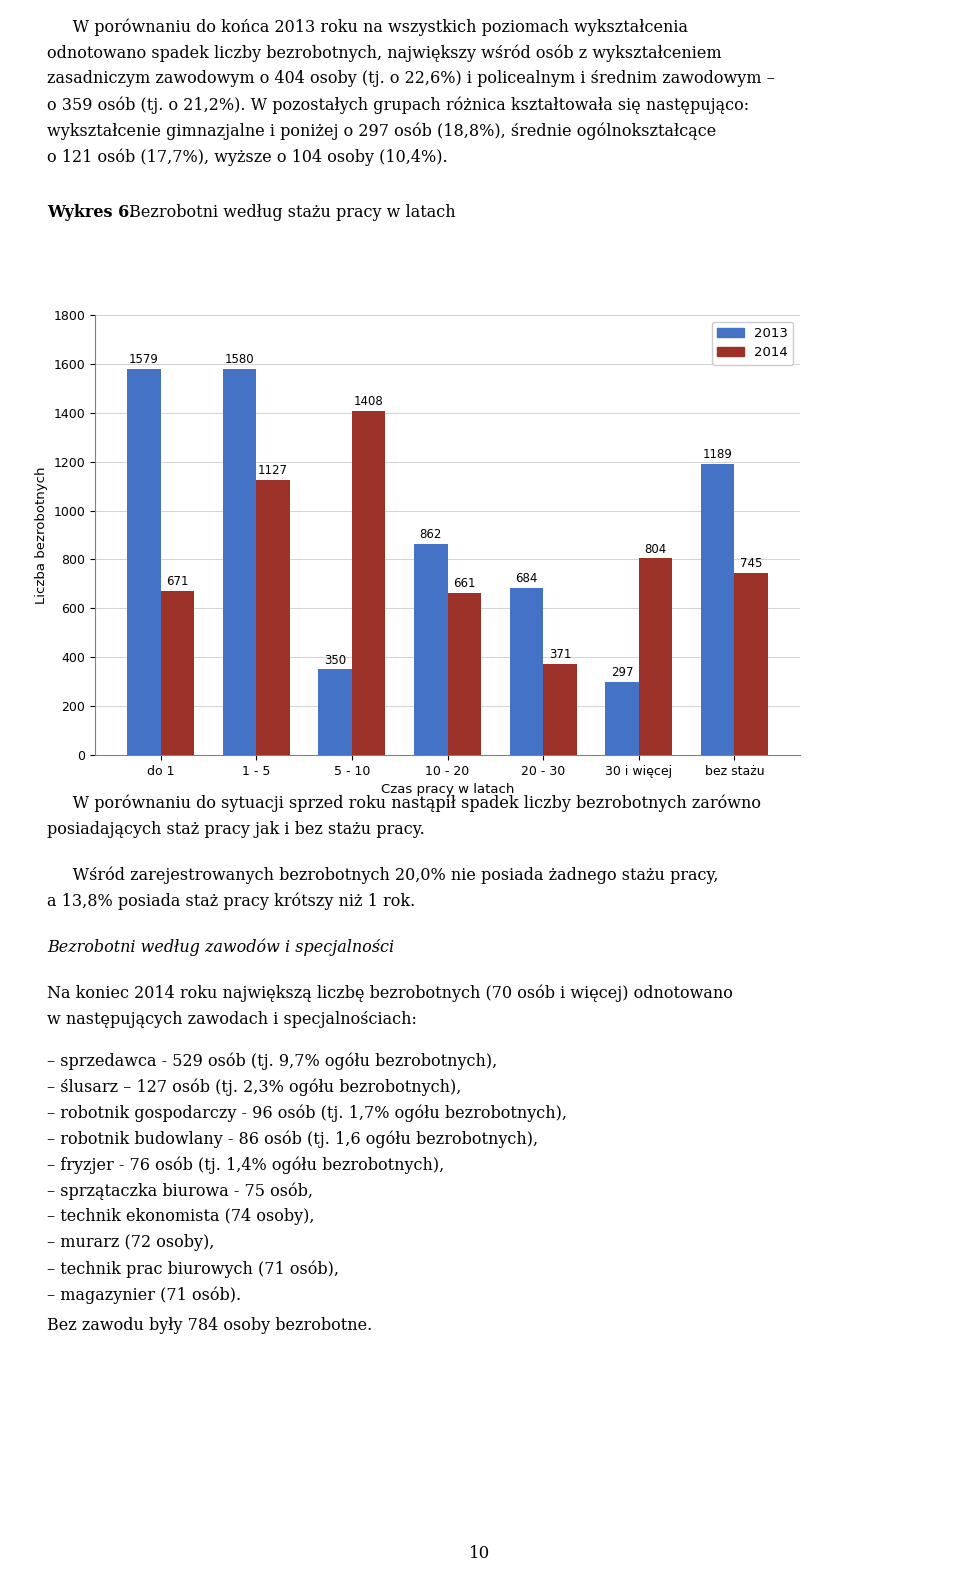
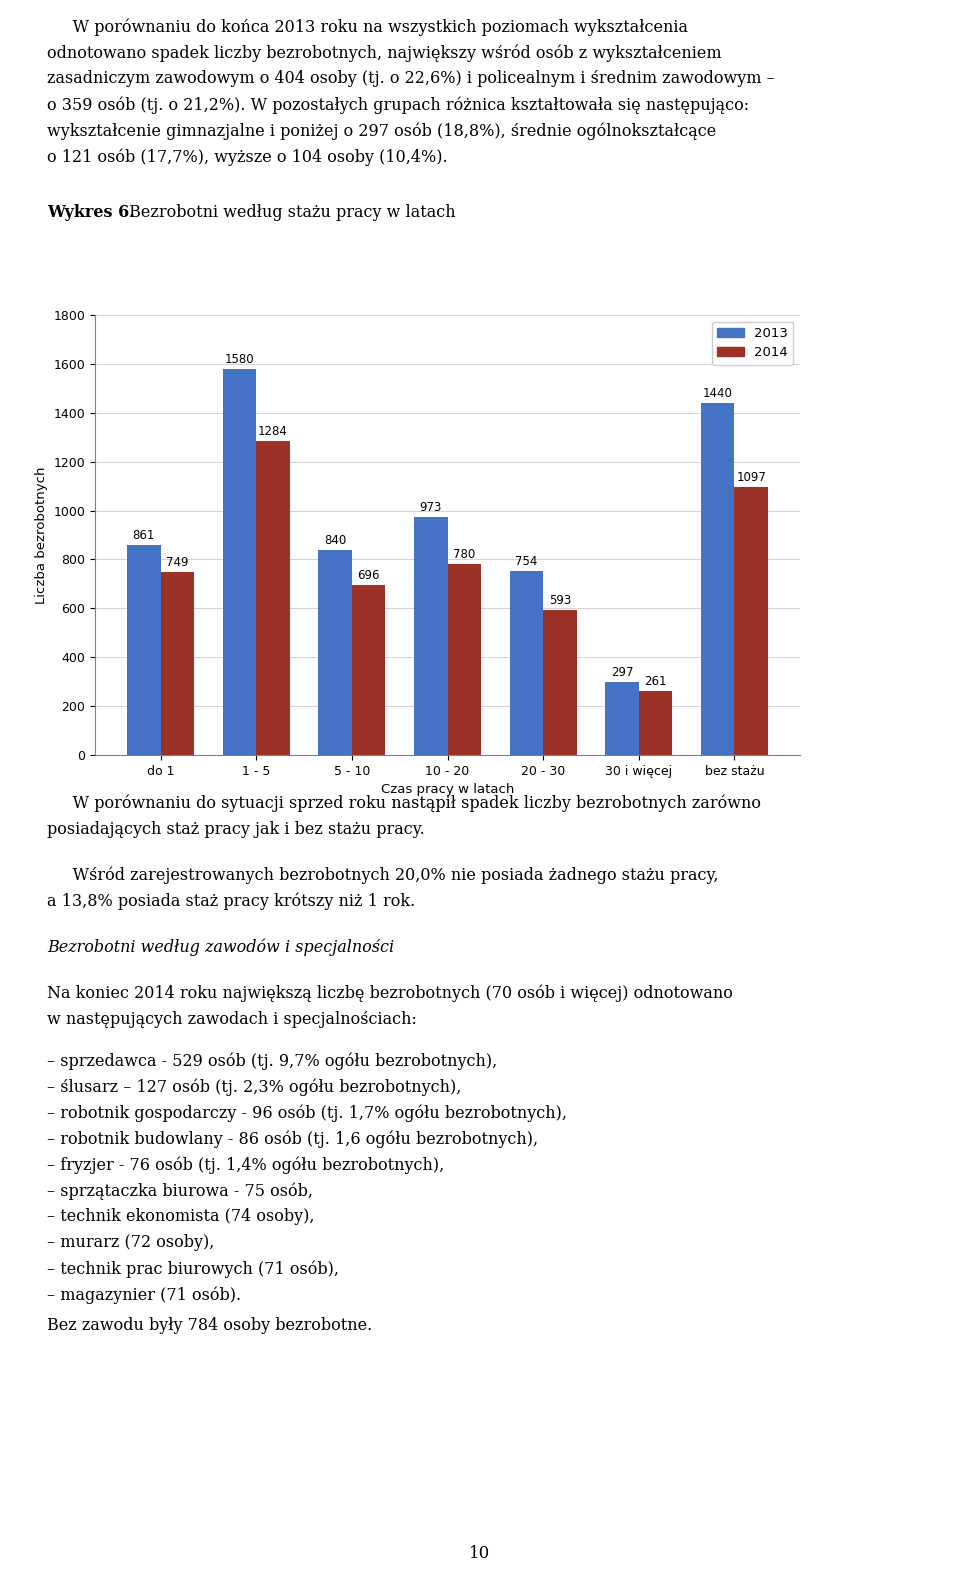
2013/do 1: 1579 -> 861
2014/do 1: 671 -> 749
2014/1 - 5: 1127 -> 1284
2013/5 - 10: 350 -> 840
2014/5 - 10: 1408 -> 696
2013/10 - 20: 862 -> 973
2014/10 - 20: 661 -> 780
2013/20 - 30: 684 -> 754
2014/20 - 30: 371 -> 593
2014/30 i więcej: 804 -> 261
2013/bez stażu: 1189 -> 1440
2014/bez stażu: 745 -> 1097
